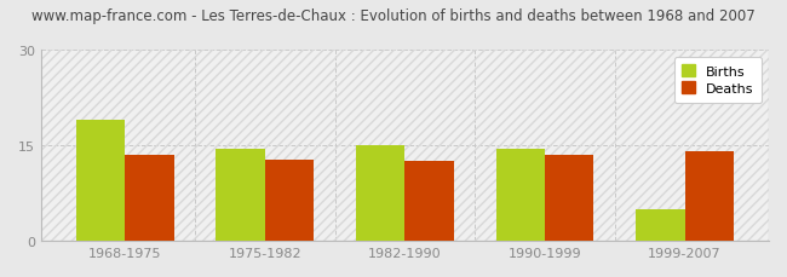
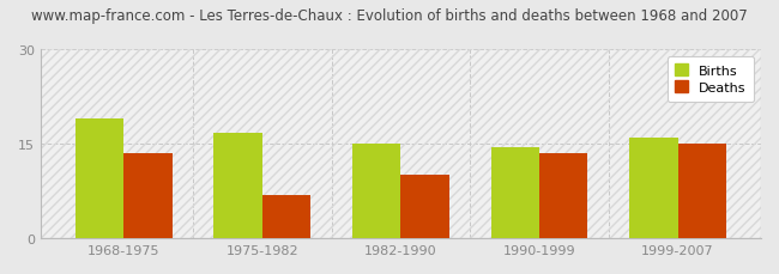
Births/1975-1982: 14.5 -> 16.8
Deaths/1975-1982: 12.8 -> 6.8
Deaths/1982-1990: 12.5 -> 10.0
Births/1999-2007: 5.0 -> 16.0
Deaths/1999-2007: 14.0 -> 15.0
